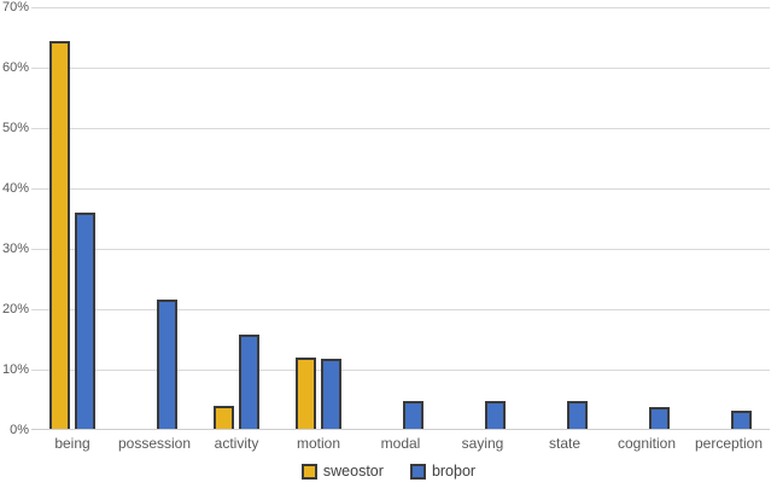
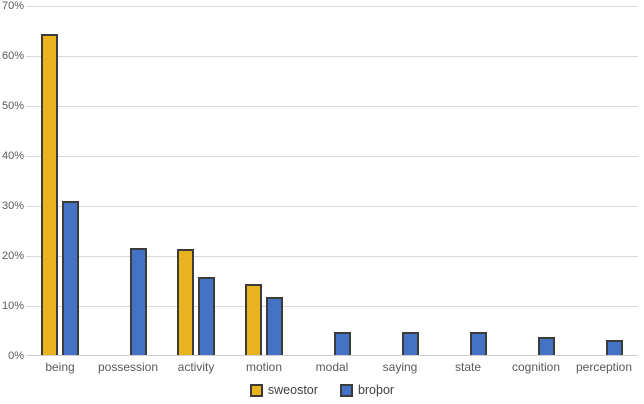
broþor/being: 36% -> 31%
sweostor/activity: 4% -> 22%
sweostor/motion: 12% -> 14%
